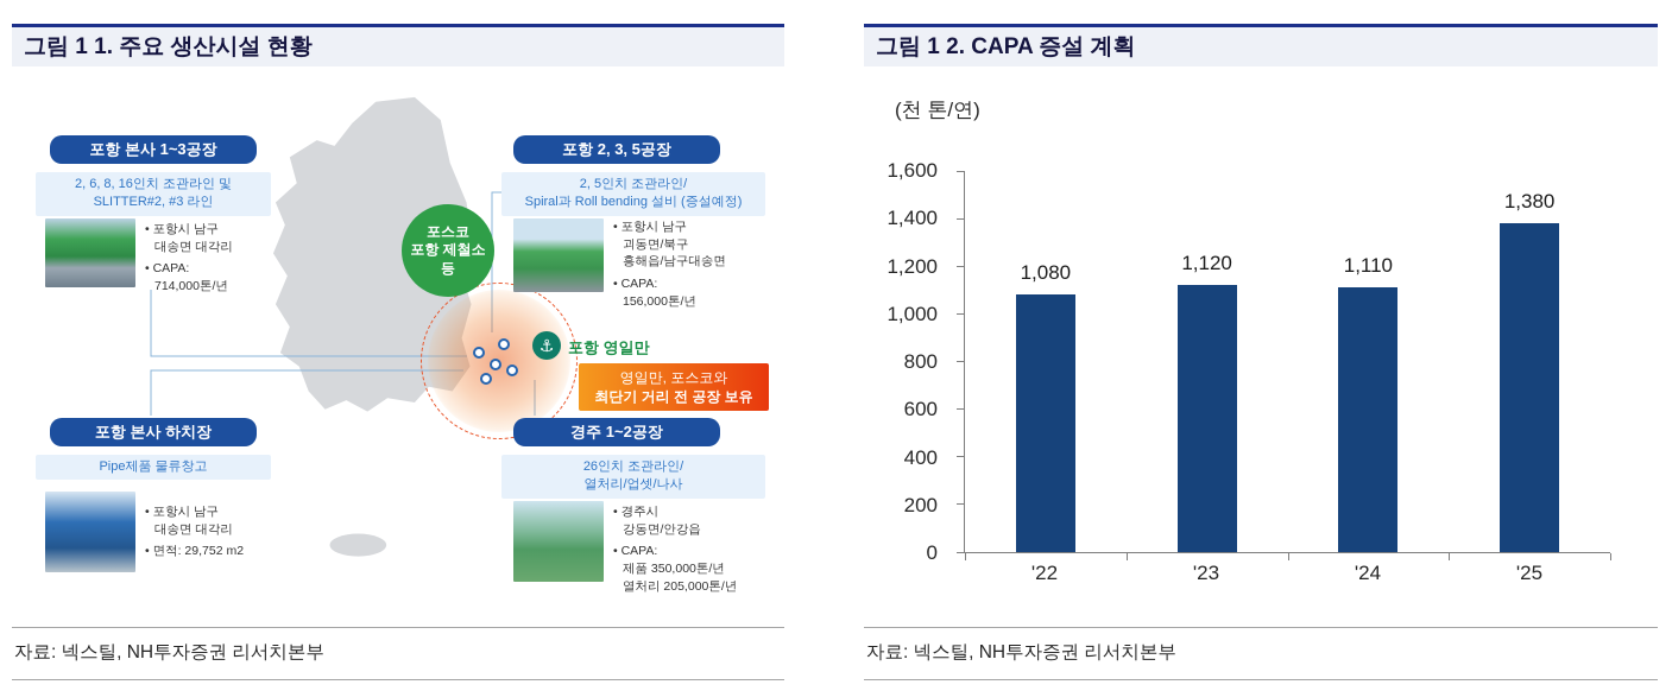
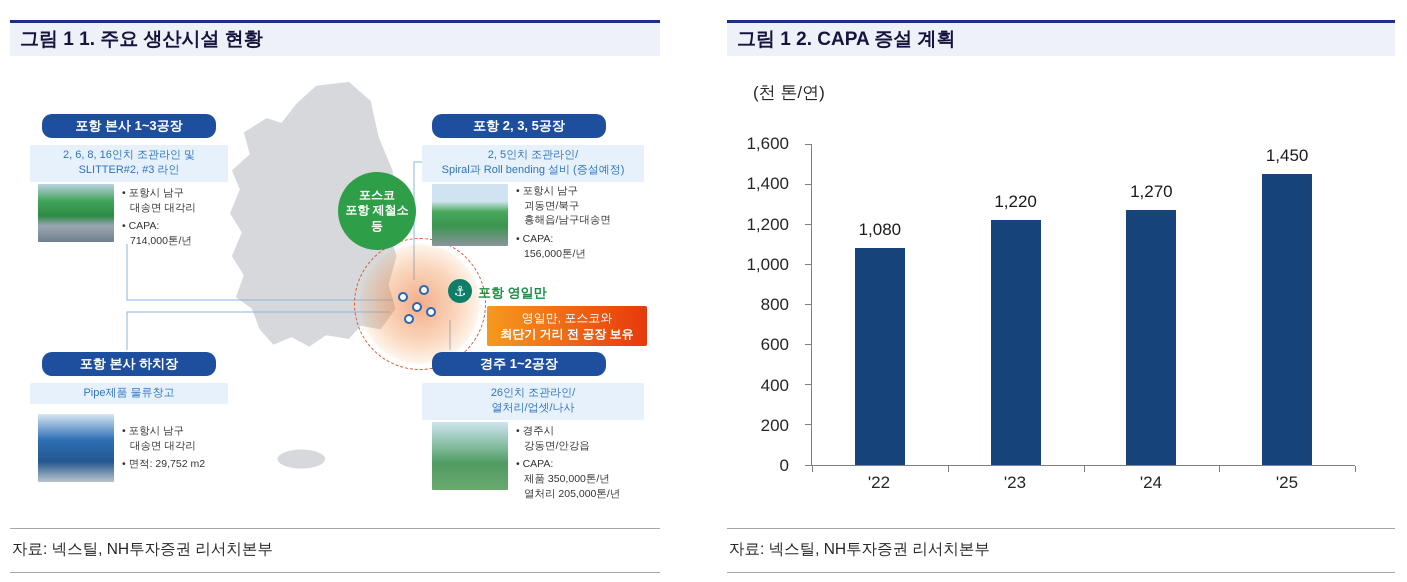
'23: 1,120 -> 1,220
'24: 1,110 -> 1,270
'25: 1,380 -> 1,450
